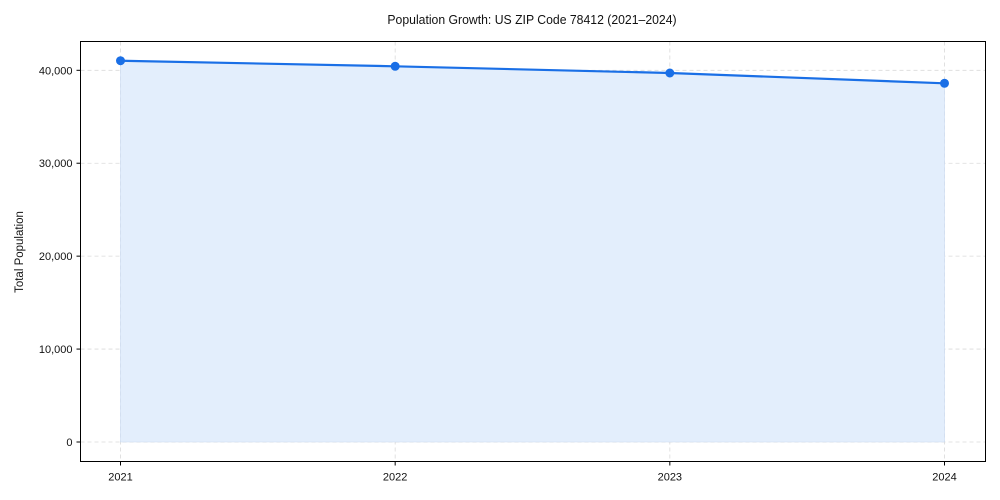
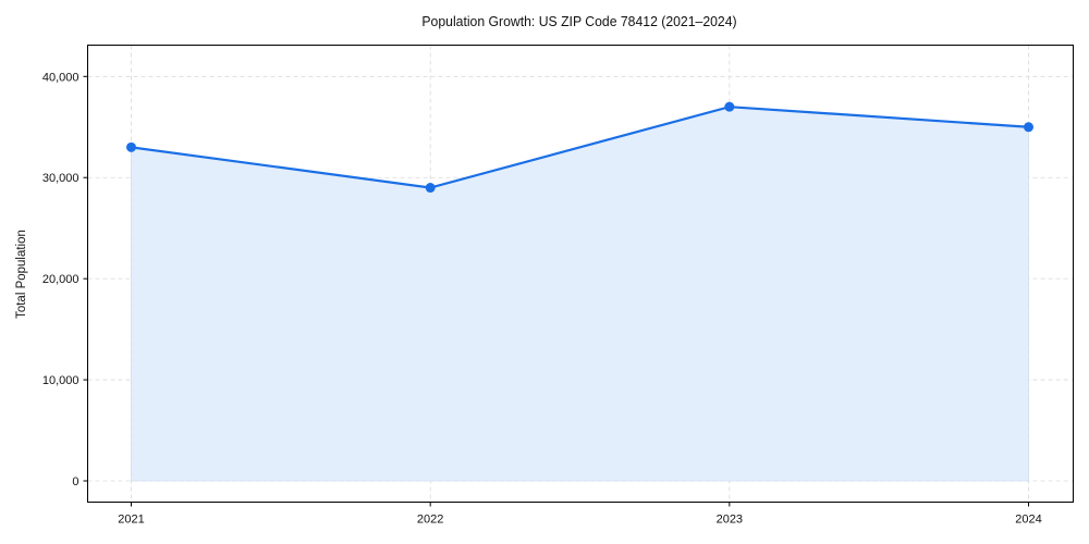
2021: 41000 -> 33000
2022: 40000 -> 29000
2023: 40000 -> 37000
2024: 39000 -> 35000
